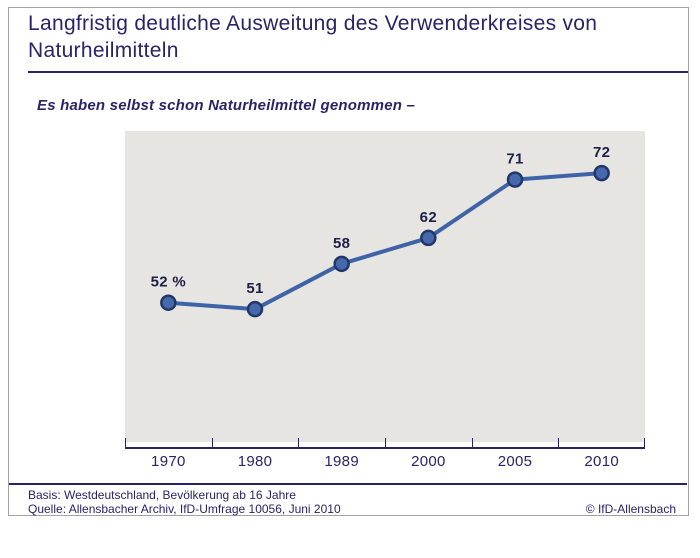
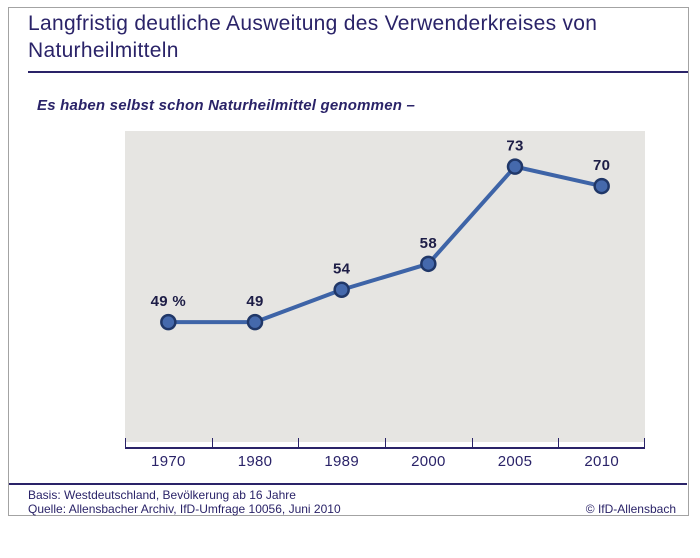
1970: 52 -> 49
1980: 51 -> 49
1989: 58 -> 54
2000: 62 -> 58
2005: 71 -> 73
2010: 72 -> 70
